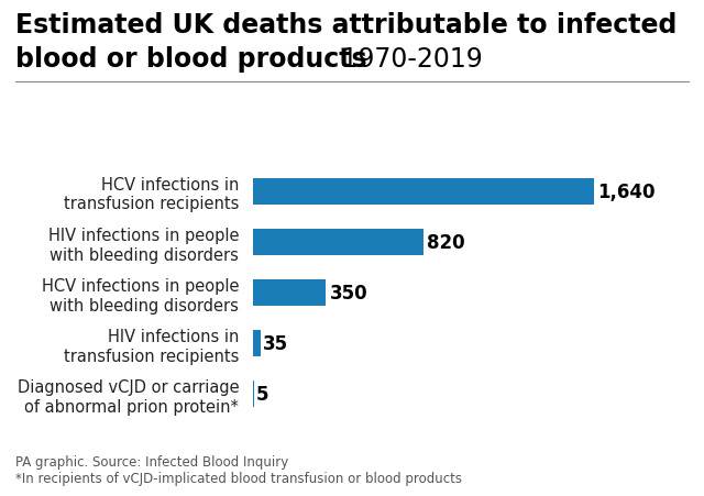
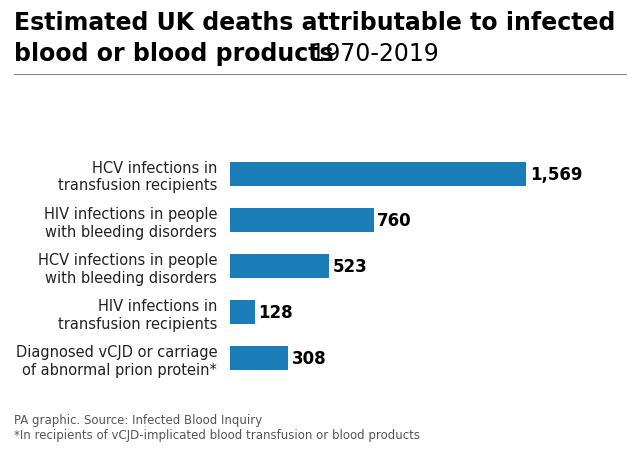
HCV infections in transfusion recipients: 1,640 -> 1,569
HIV infections in people with bleeding disorders: 820 -> 760
HCV infections in people with bleeding disorders: 350 -> 523
HIV infections in transfusion recipients: 35 -> 128
Diagnosed vCJD or carriage of abnormal prion protein*: 5 -> 308
